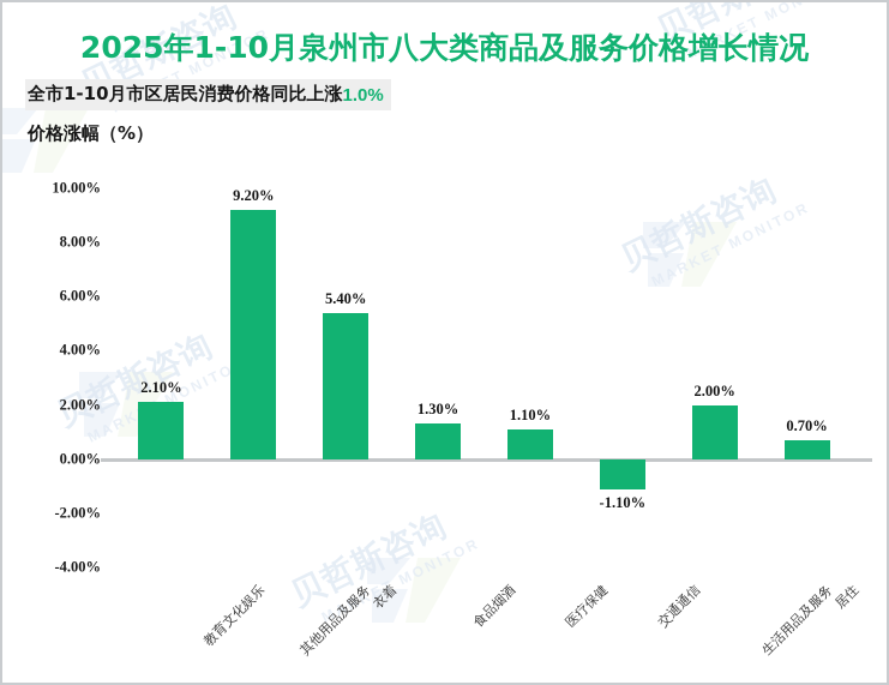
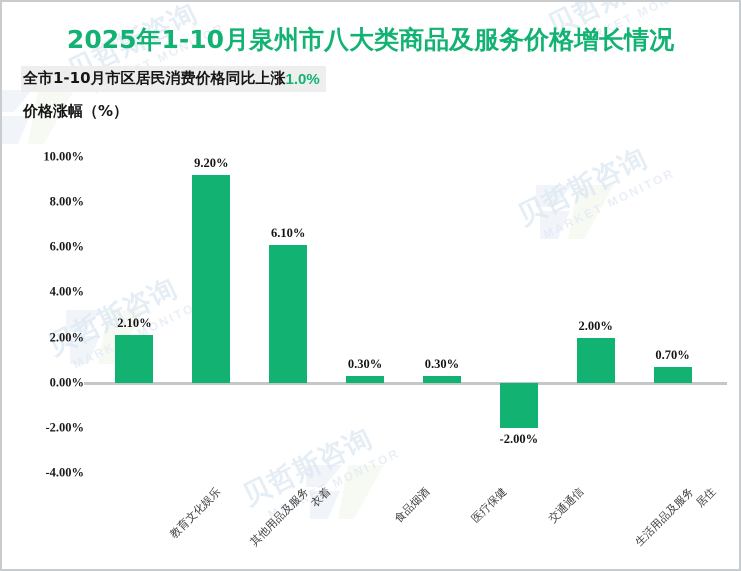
衣着: 5.40% -> 6.10%
食品烟酒: 1.30% -> 0.30%
医疗保健: 1.10% -> 0.30%
交通通信: -1.10% -> -2.00%
